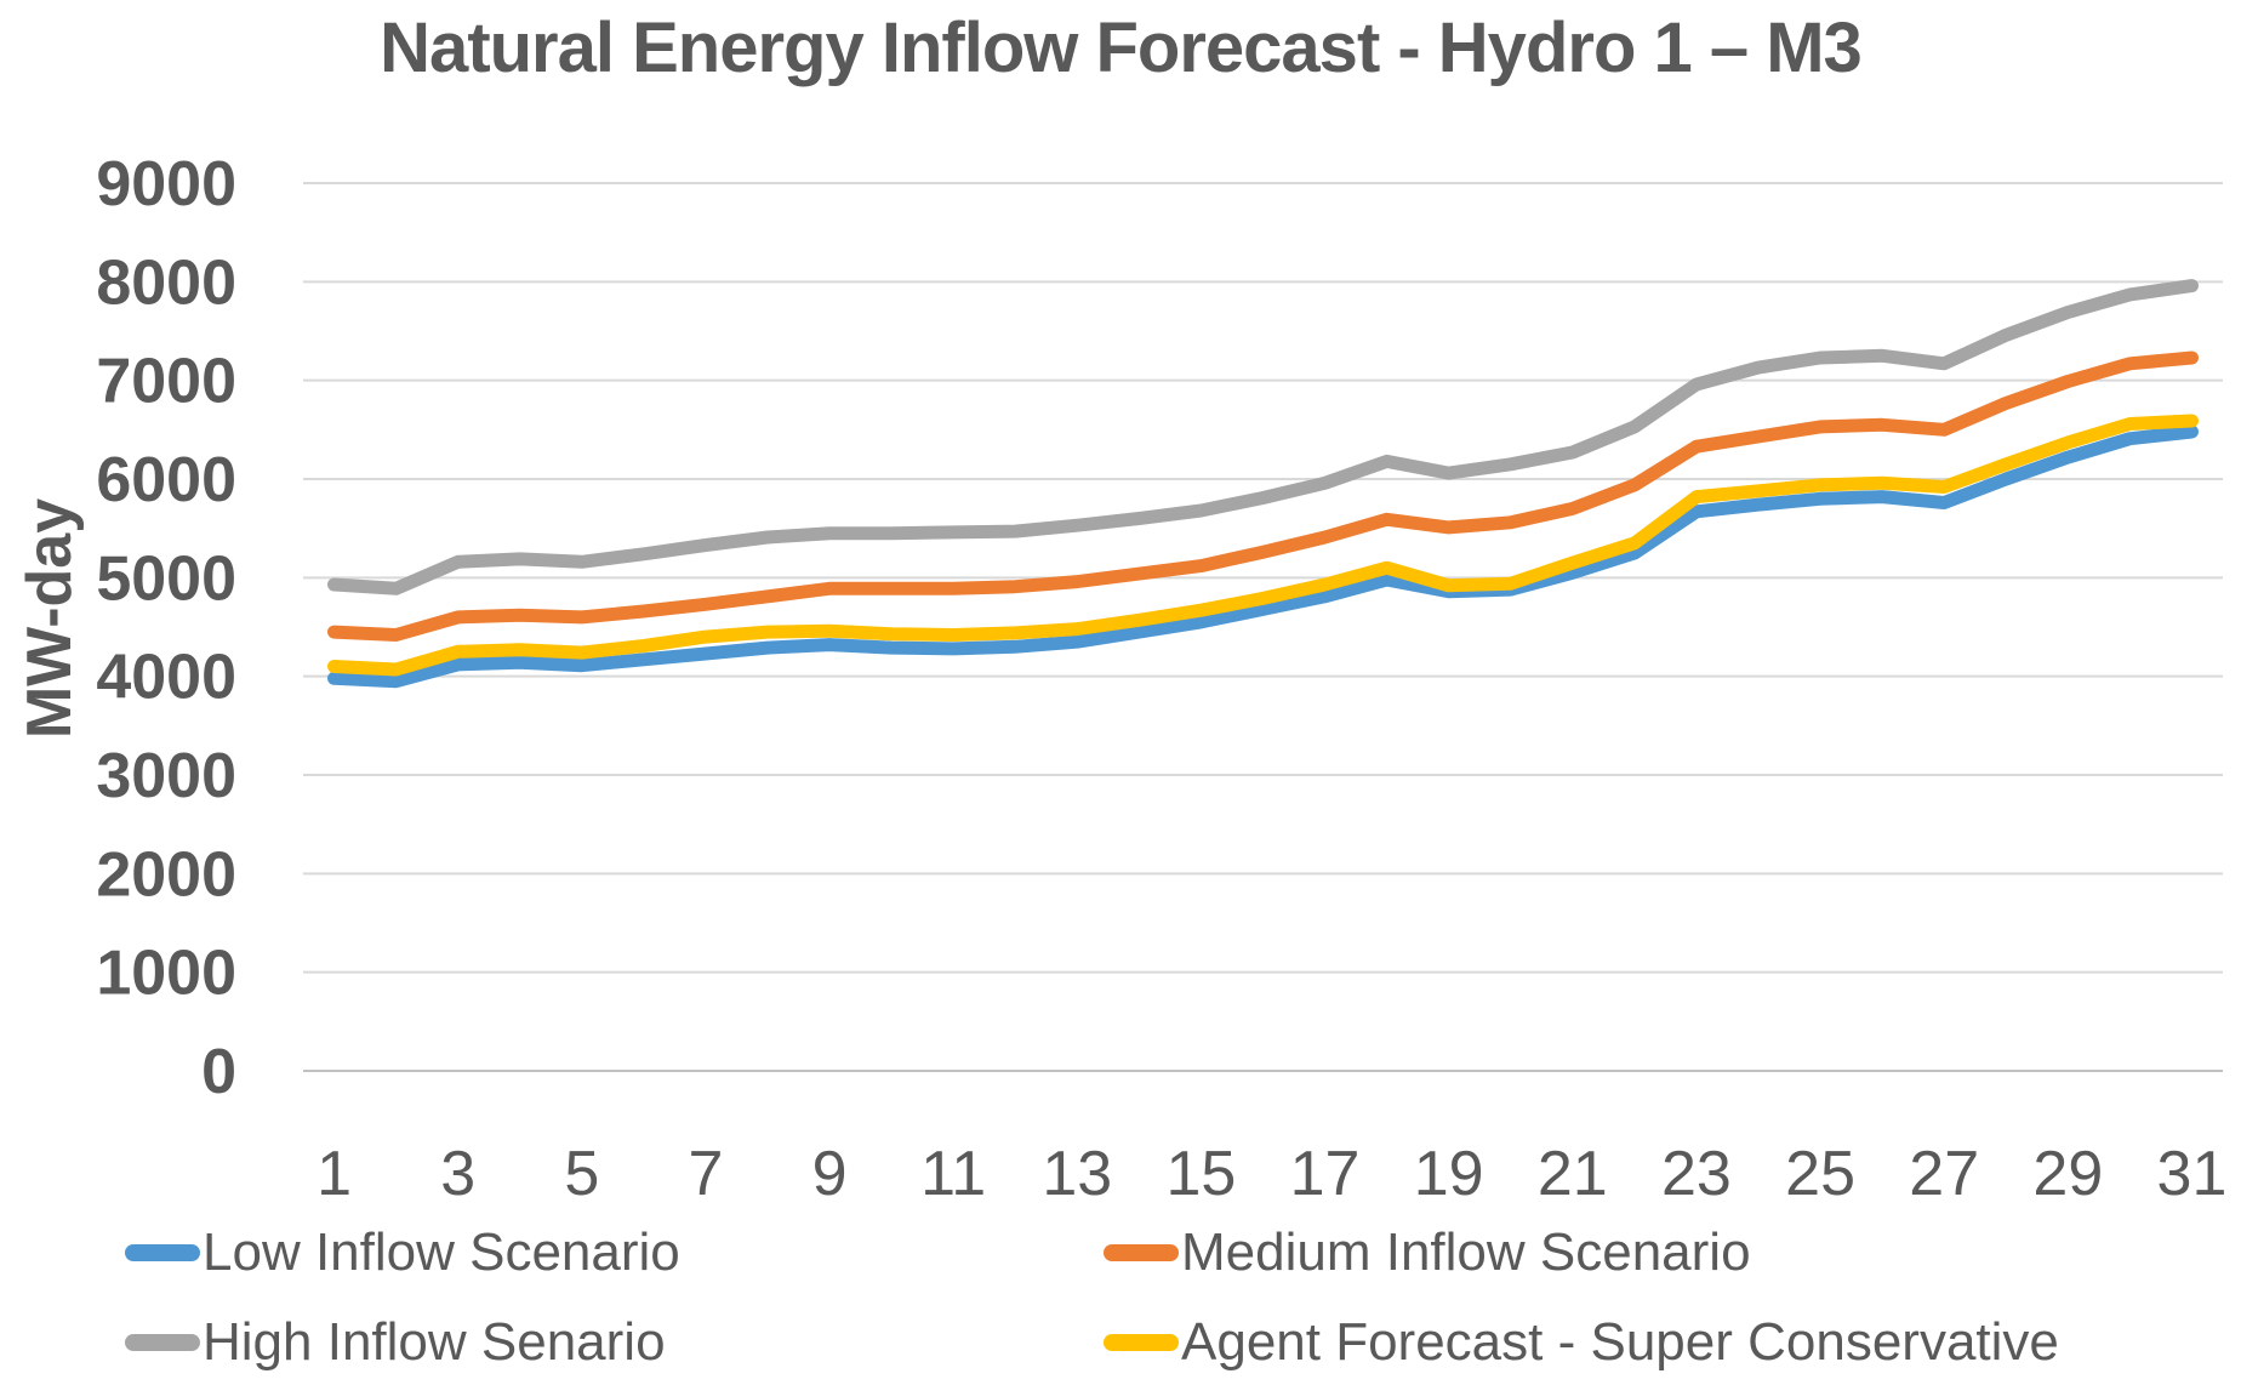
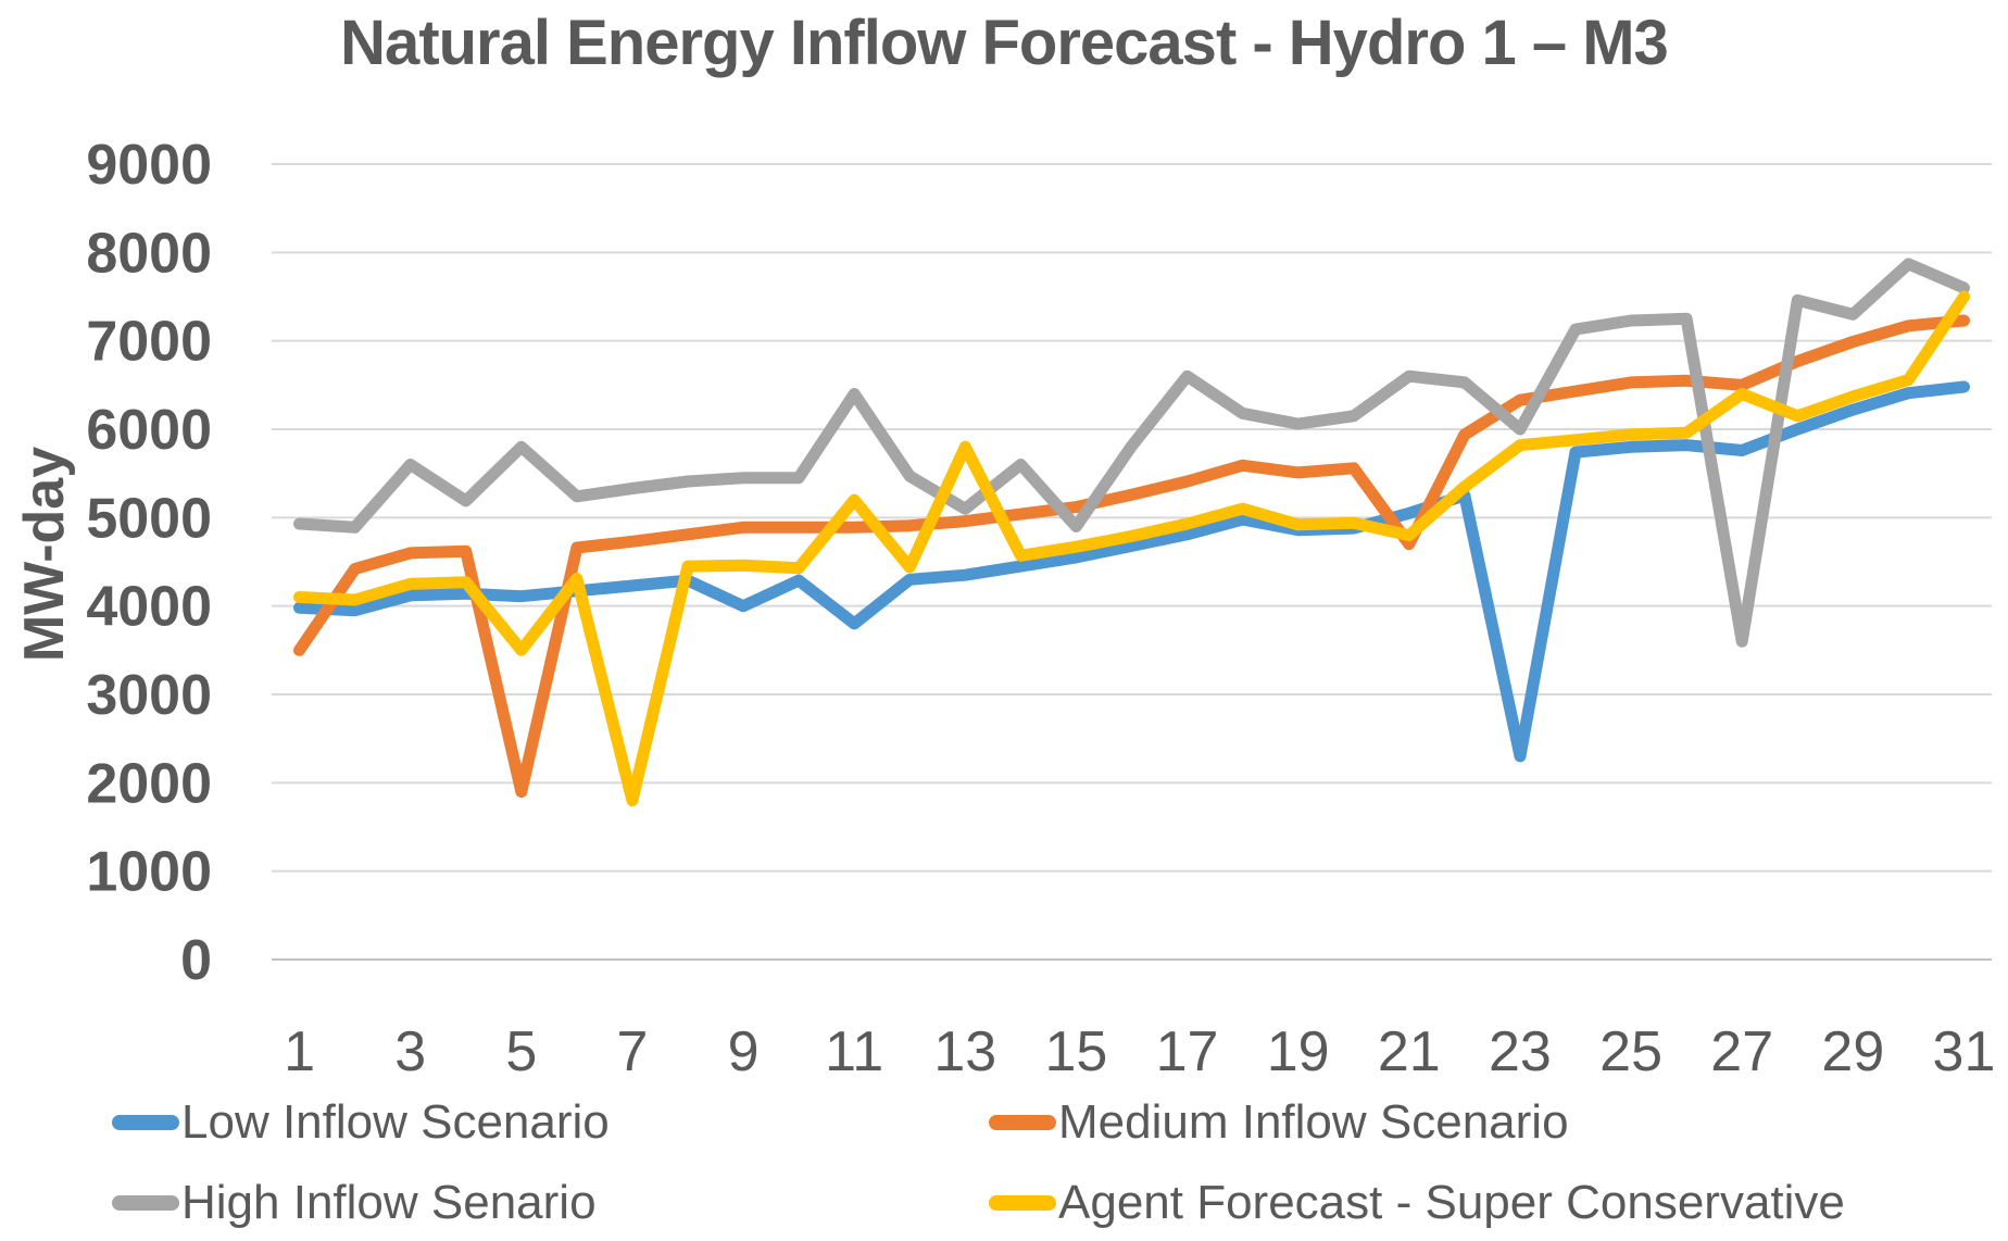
Medium Inflow Scenario/1: 4400 -> 3500
High Inflow Senario/3: 5200 -> 5600
Medium Inflow Scenario/5: 4600 -> 1900
High Inflow Senario/5: 5200 -> 5800
Agent Forecast - Super Conservative/5: 4200 -> 3500
Agent Forecast - Super Conservative/7: 4400 -> 1800
Low Inflow Scenario/9: 4300 -> 4000
Low Inflow Scenario/11: 4300 -> 3800
High Inflow Senario/11: 5500 -> 6400
Agent Forecast - Super Conservative/11: 4400 -> 5200
High Inflow Senario/13: 5500 -> 5100
Agent Forecast - Super Conservative/13: 4500 -> 5800
High Inflow Senario/15: 5700 -> 4900
High Inflow Senario/17: 6000 -> 6600
Medium Inflow Scenario/21: 5700 -> 4700
High Inflow Senario/21: 6300 -> 6600
Agent Forecast - Super Conservative/21: 5200 -> 4800
Low Inflow Scenario/23: 5700 -> 2300
High Inflow Senario/23: 7000 -> 6000
High Inflow Senario/27: 7200 -> 3600
Agent Forecast - Super Conservative/27: 5900 -> 6400
High Inflow Senario/29: 7700 -> 7300
High Inflow Senario/31: 8000 -> 7600
Agent Forecast - Super Conservative/31: 6600 -> 7500
